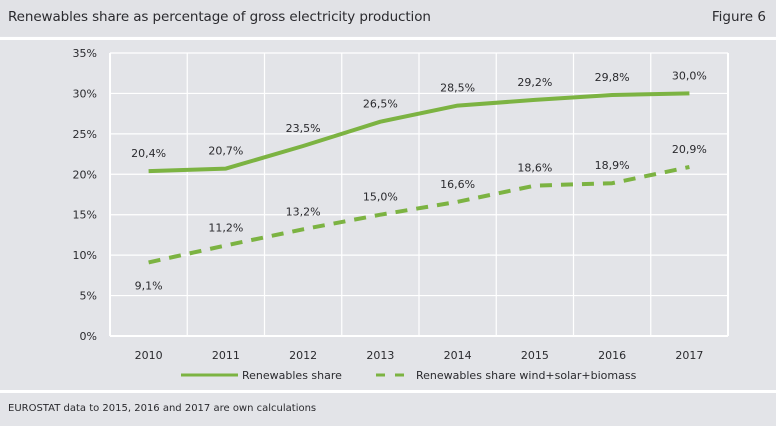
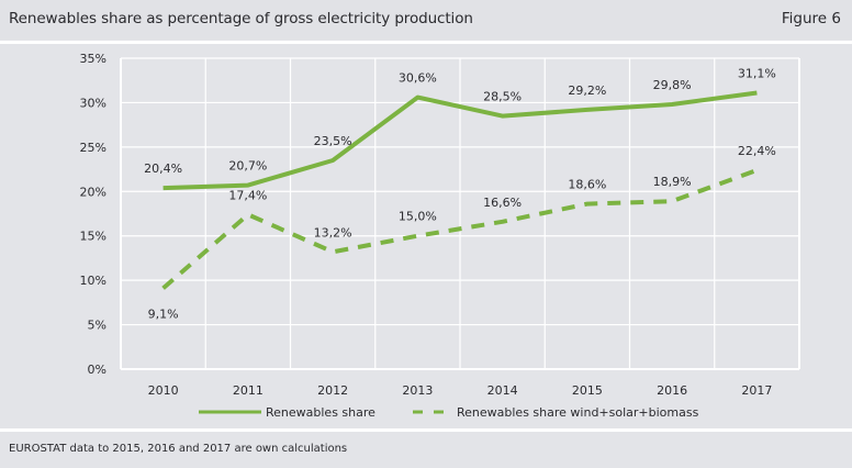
Renewables share wind+solar+biomass/2011: 11,2% -> 17,4%
Renewables share/2013: 26,5% -> 30,6%
Renewables share/2017: 30,0% -> 31,1%
Renewables share wind+solar+biomass/2017: 20,9% -> 22,4%
